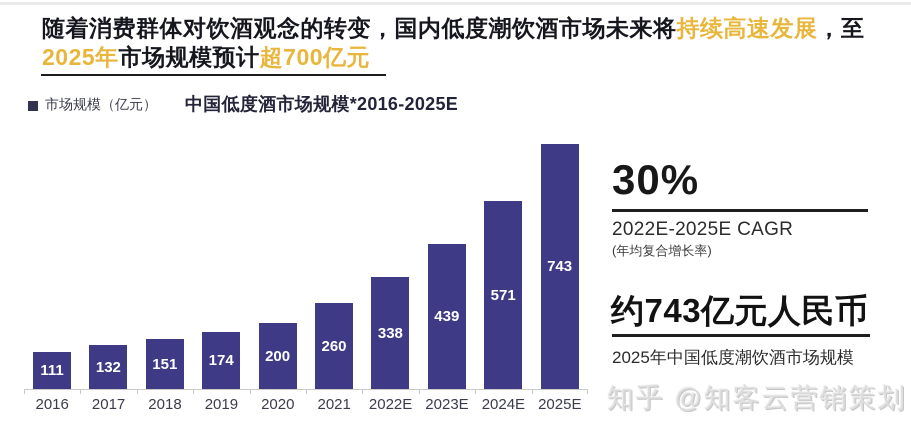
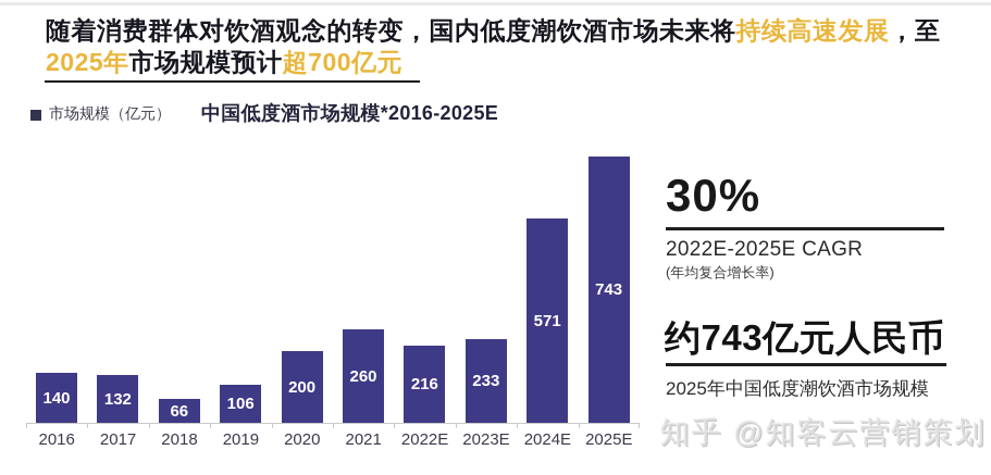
2016: 111 -> 140
2018: 151 -> 66
2019: 174 -> 106
2022E: 338 -> 216
2023E: 439 -> 233
